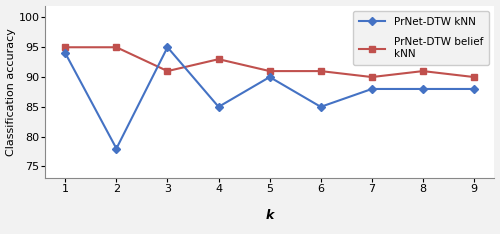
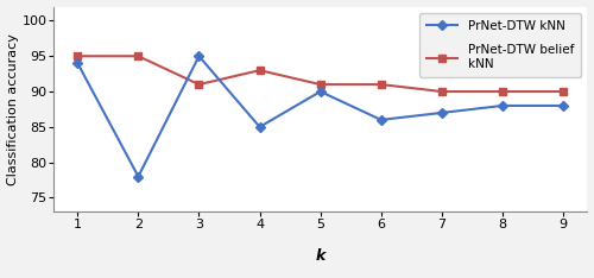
PrNet-DTW kNN/6: 85 -> 86
PrNet-DTW kNN/7: 88 -> 87
PrNet-DTW belief kNN/8: 91 -> 90
